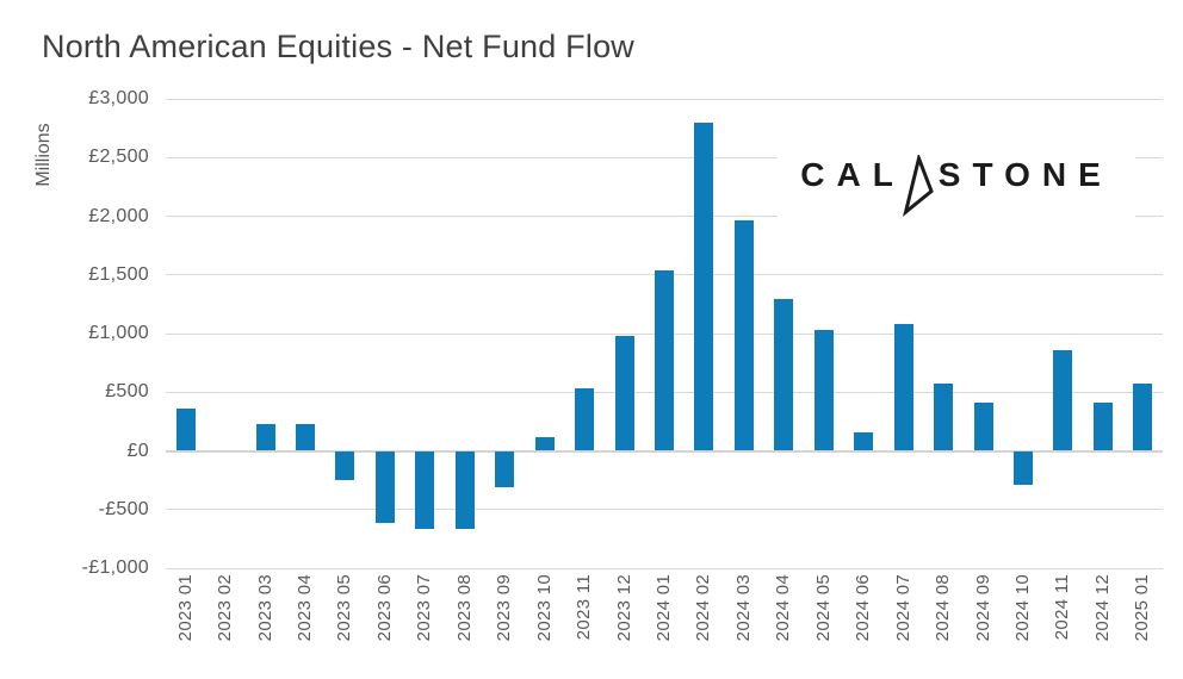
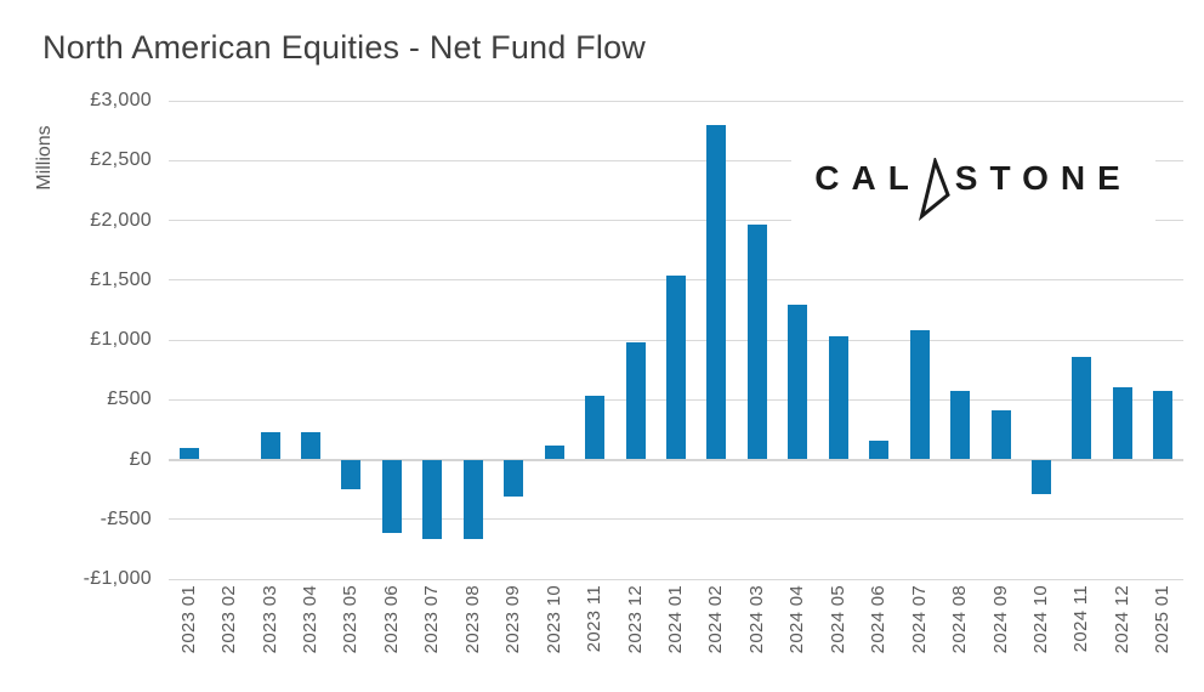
2023 01: £400 -> £100
2024 12: £400 -> £600
